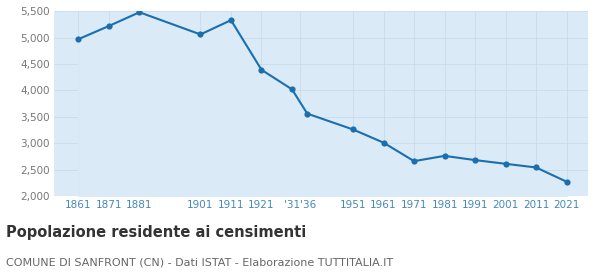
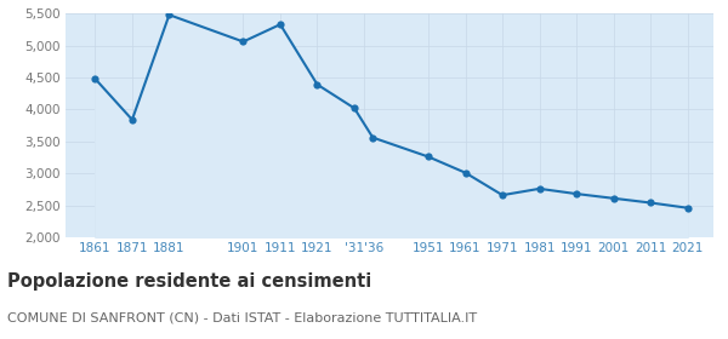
1861: 4,970 -> 4,480
1871: 5,220 -> 3,840
2021: 2,270 -> 2,460
